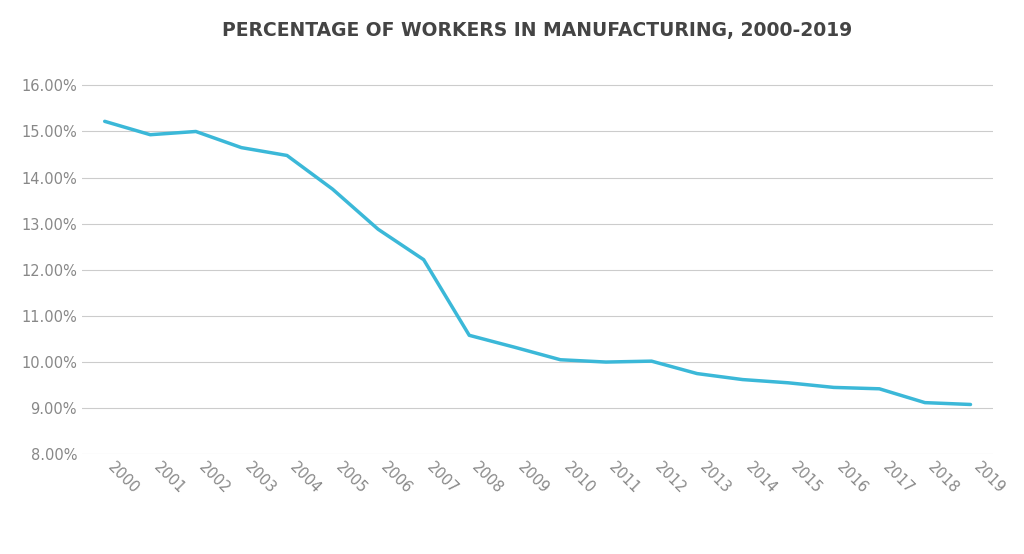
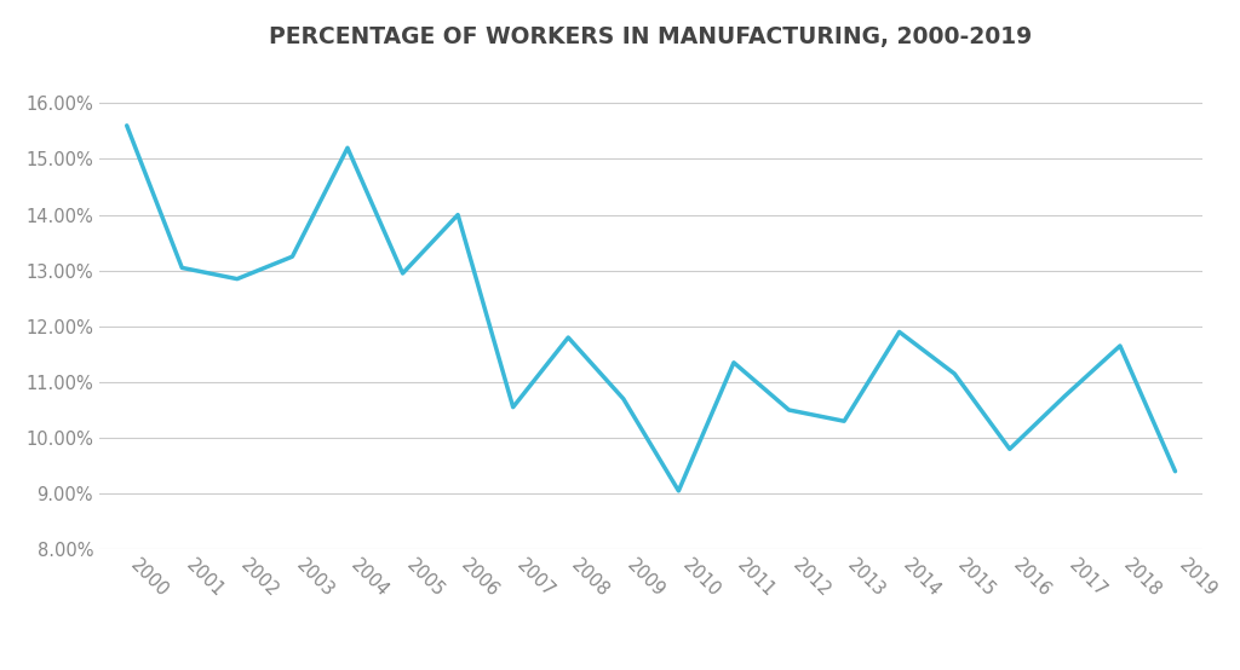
2000: 15.22% -> 15.60%
2001: 14.93% -> 13.05%
2002: 15.00% -> 12.85%
2003: 14.65% -> 13.25%
2004: 14.48% -> 15.20%
2005: 13.75% -> 12.95%
2006: 12.88% -> 14.00%
2007: 12.22% -> 10.55%
2008: 10.58% -> 11.80%
2009: 10.32% -> 10.70%
2010: 10.05% -> 9.05%
2011: 10.00% -> 11.35%
2012: 10.02% -> 10.50%
2013: 9.75% -> 10.30%
2014: 9.62% -> 11.90%
2015: 9.55% -> 11.15%
2016: 9.45% -> 9.80%
2017: 9.42% -> 10.75%
2018: 9.12% -> 11.65%
2019: 9.08% -> 9.40%
